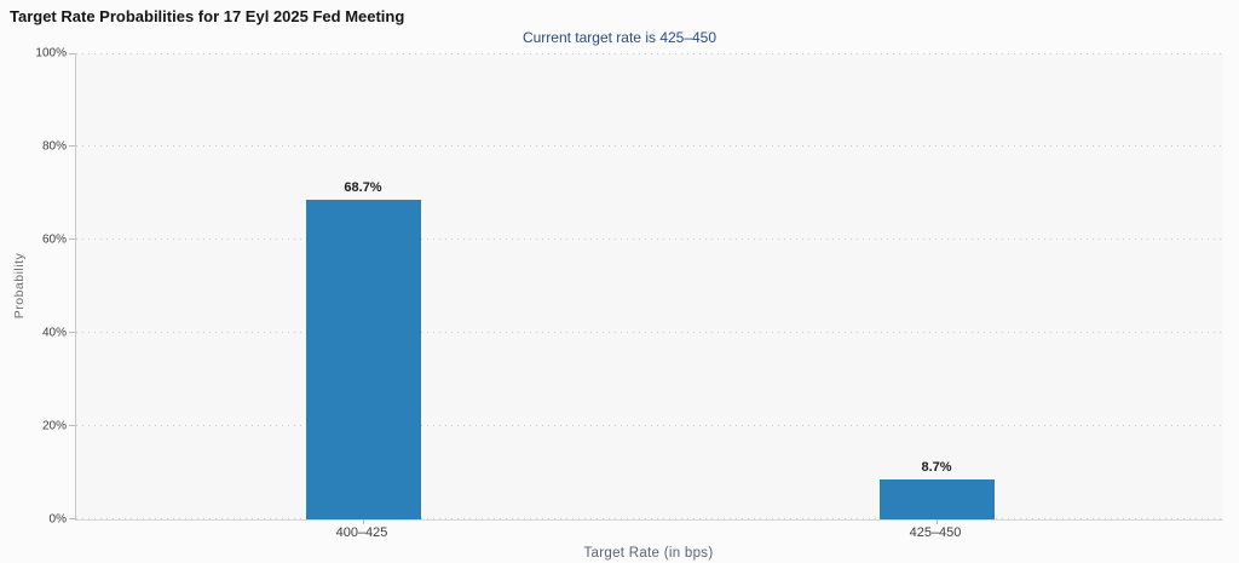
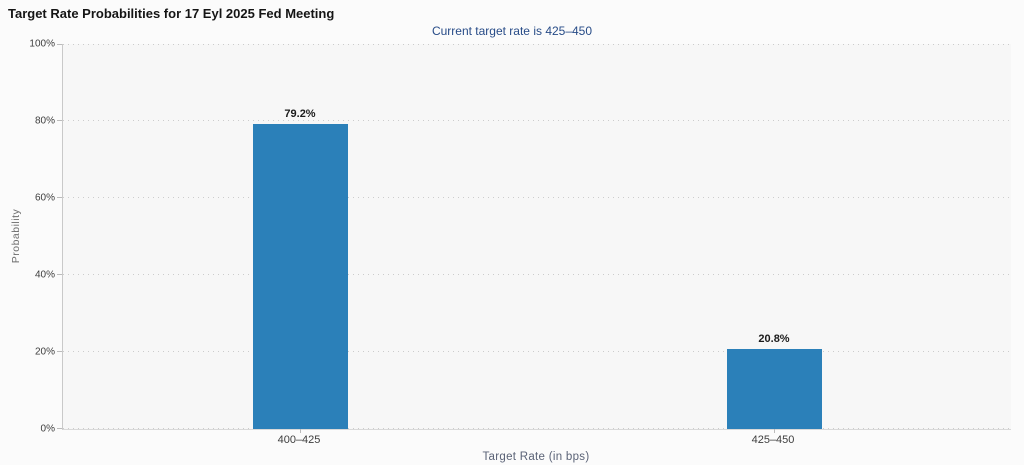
400–425: 68.7% -> 79.2%
425–450: 8.7% -> 20.8%
